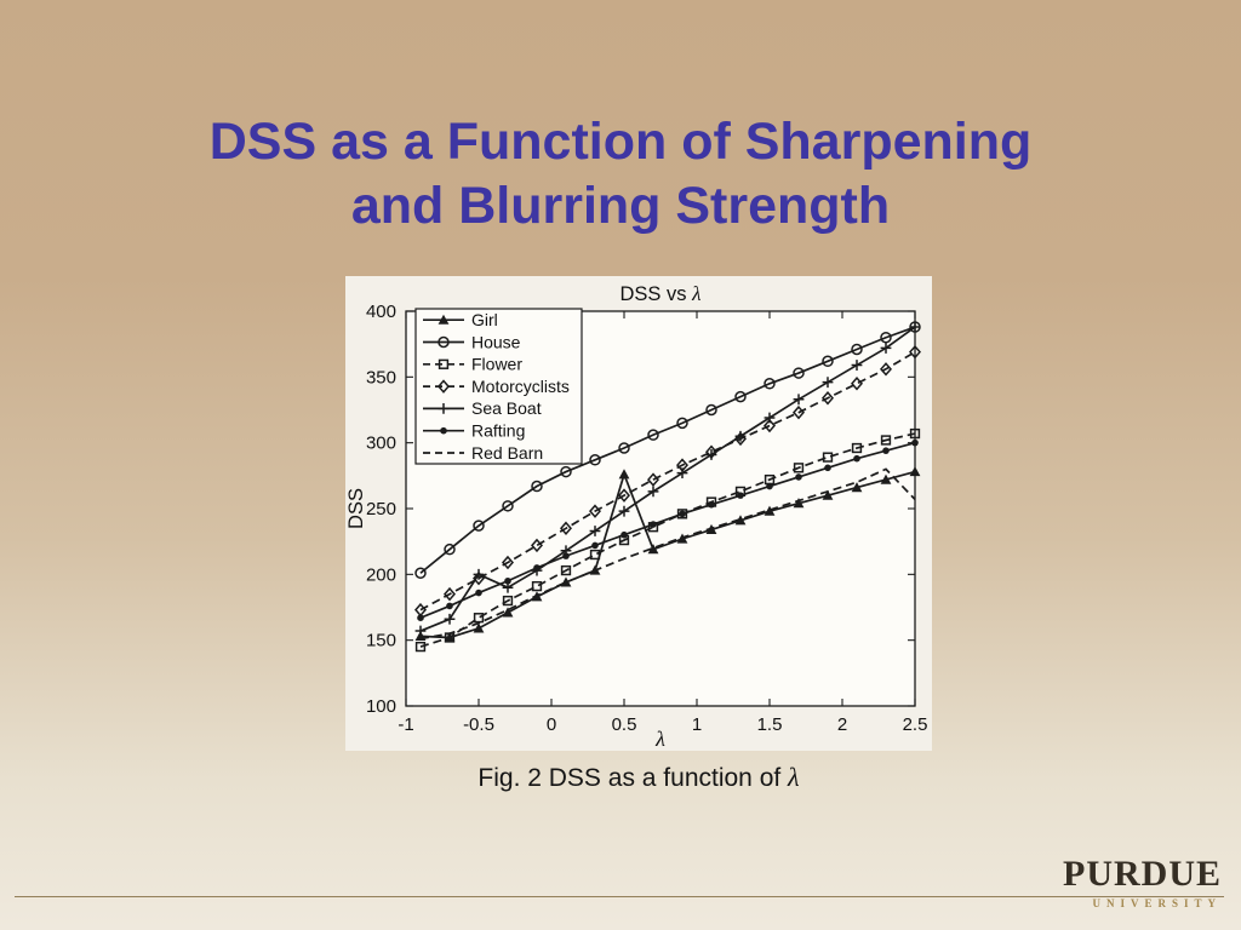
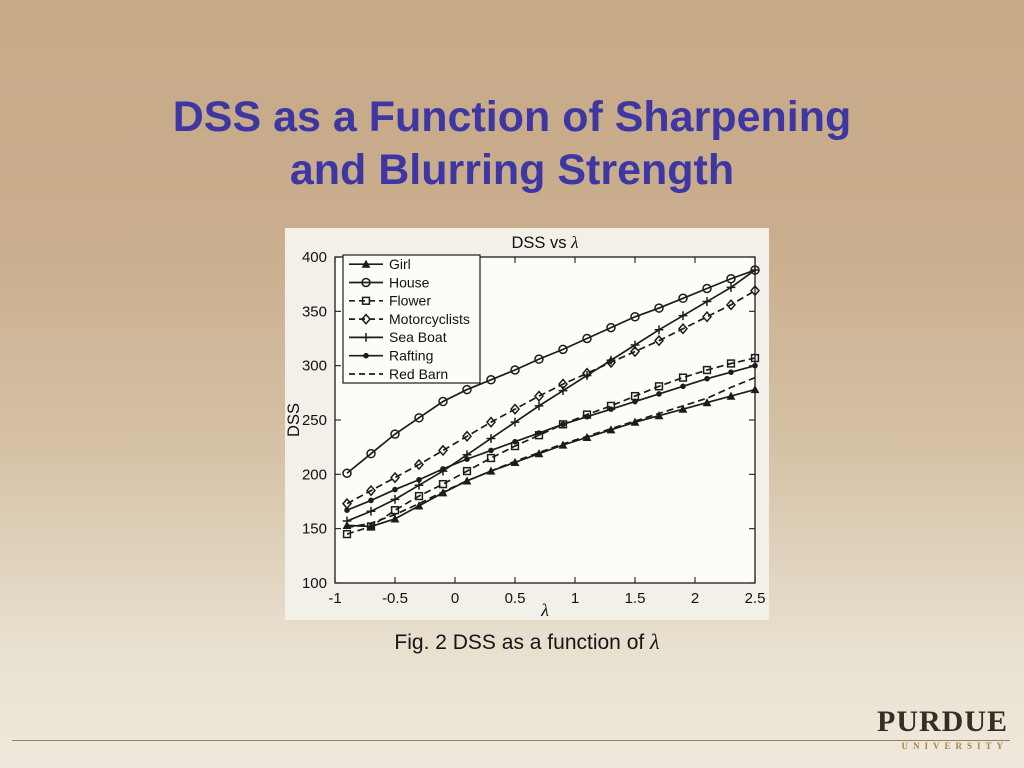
Sea Boat/-0.5: 200 -> 177
Girl/0.5: 276 -> 211
Red Barn/2.5: 257 -> 289
